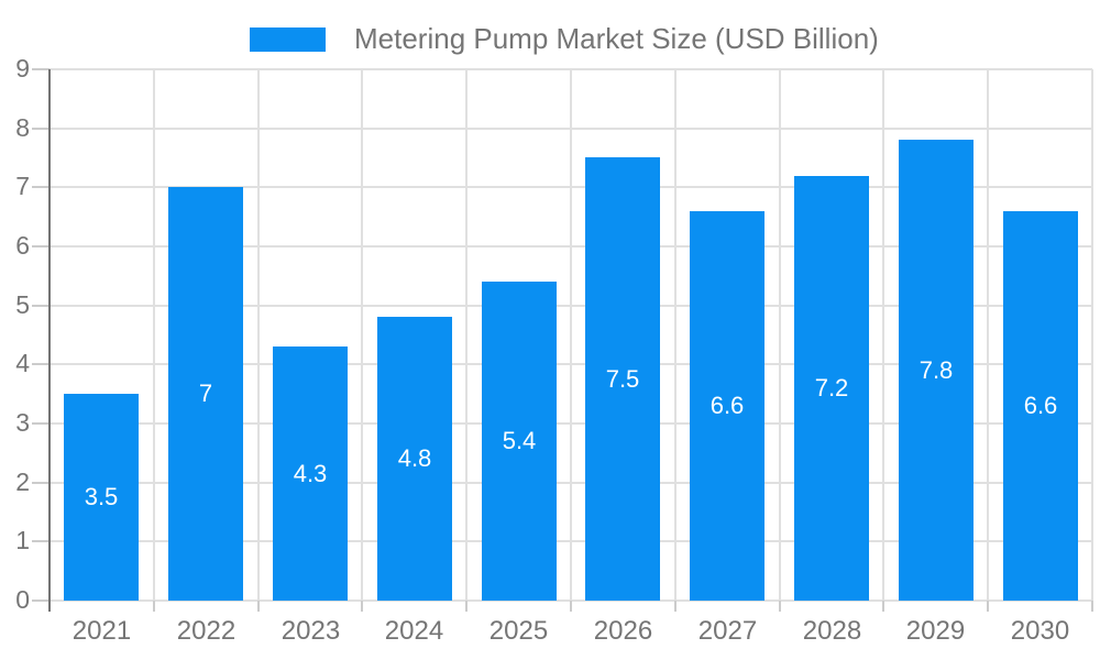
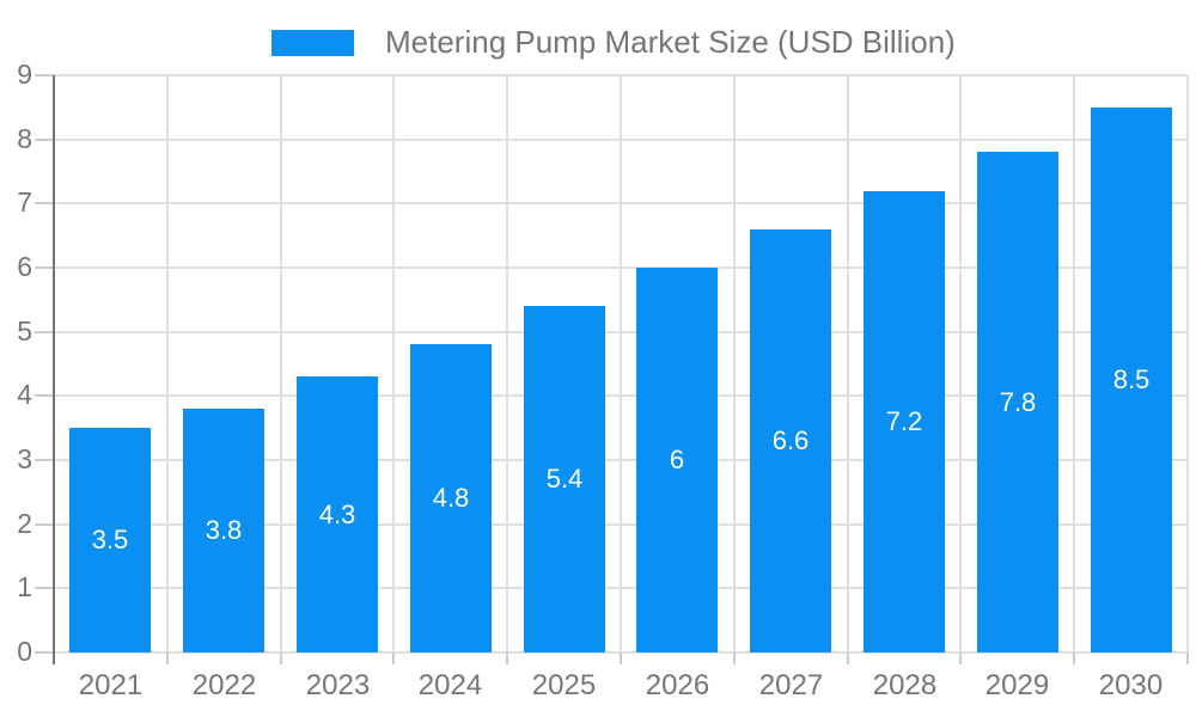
2022: 7 -> 3.8
2026: 7.5 -> 6
2030: 6.6 -> 8.5
